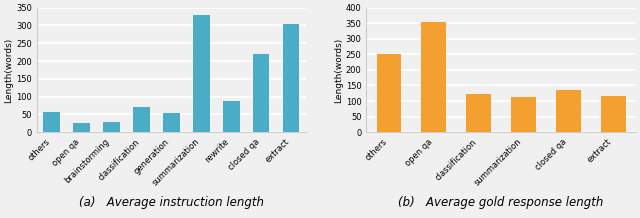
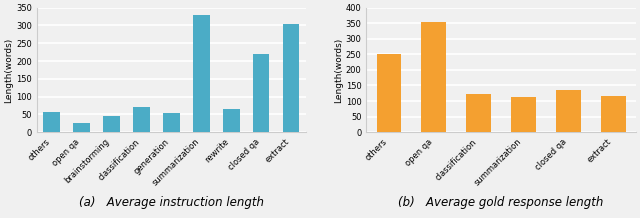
brainstorming: 28 -> 45
rewrite: 88 -> 65
